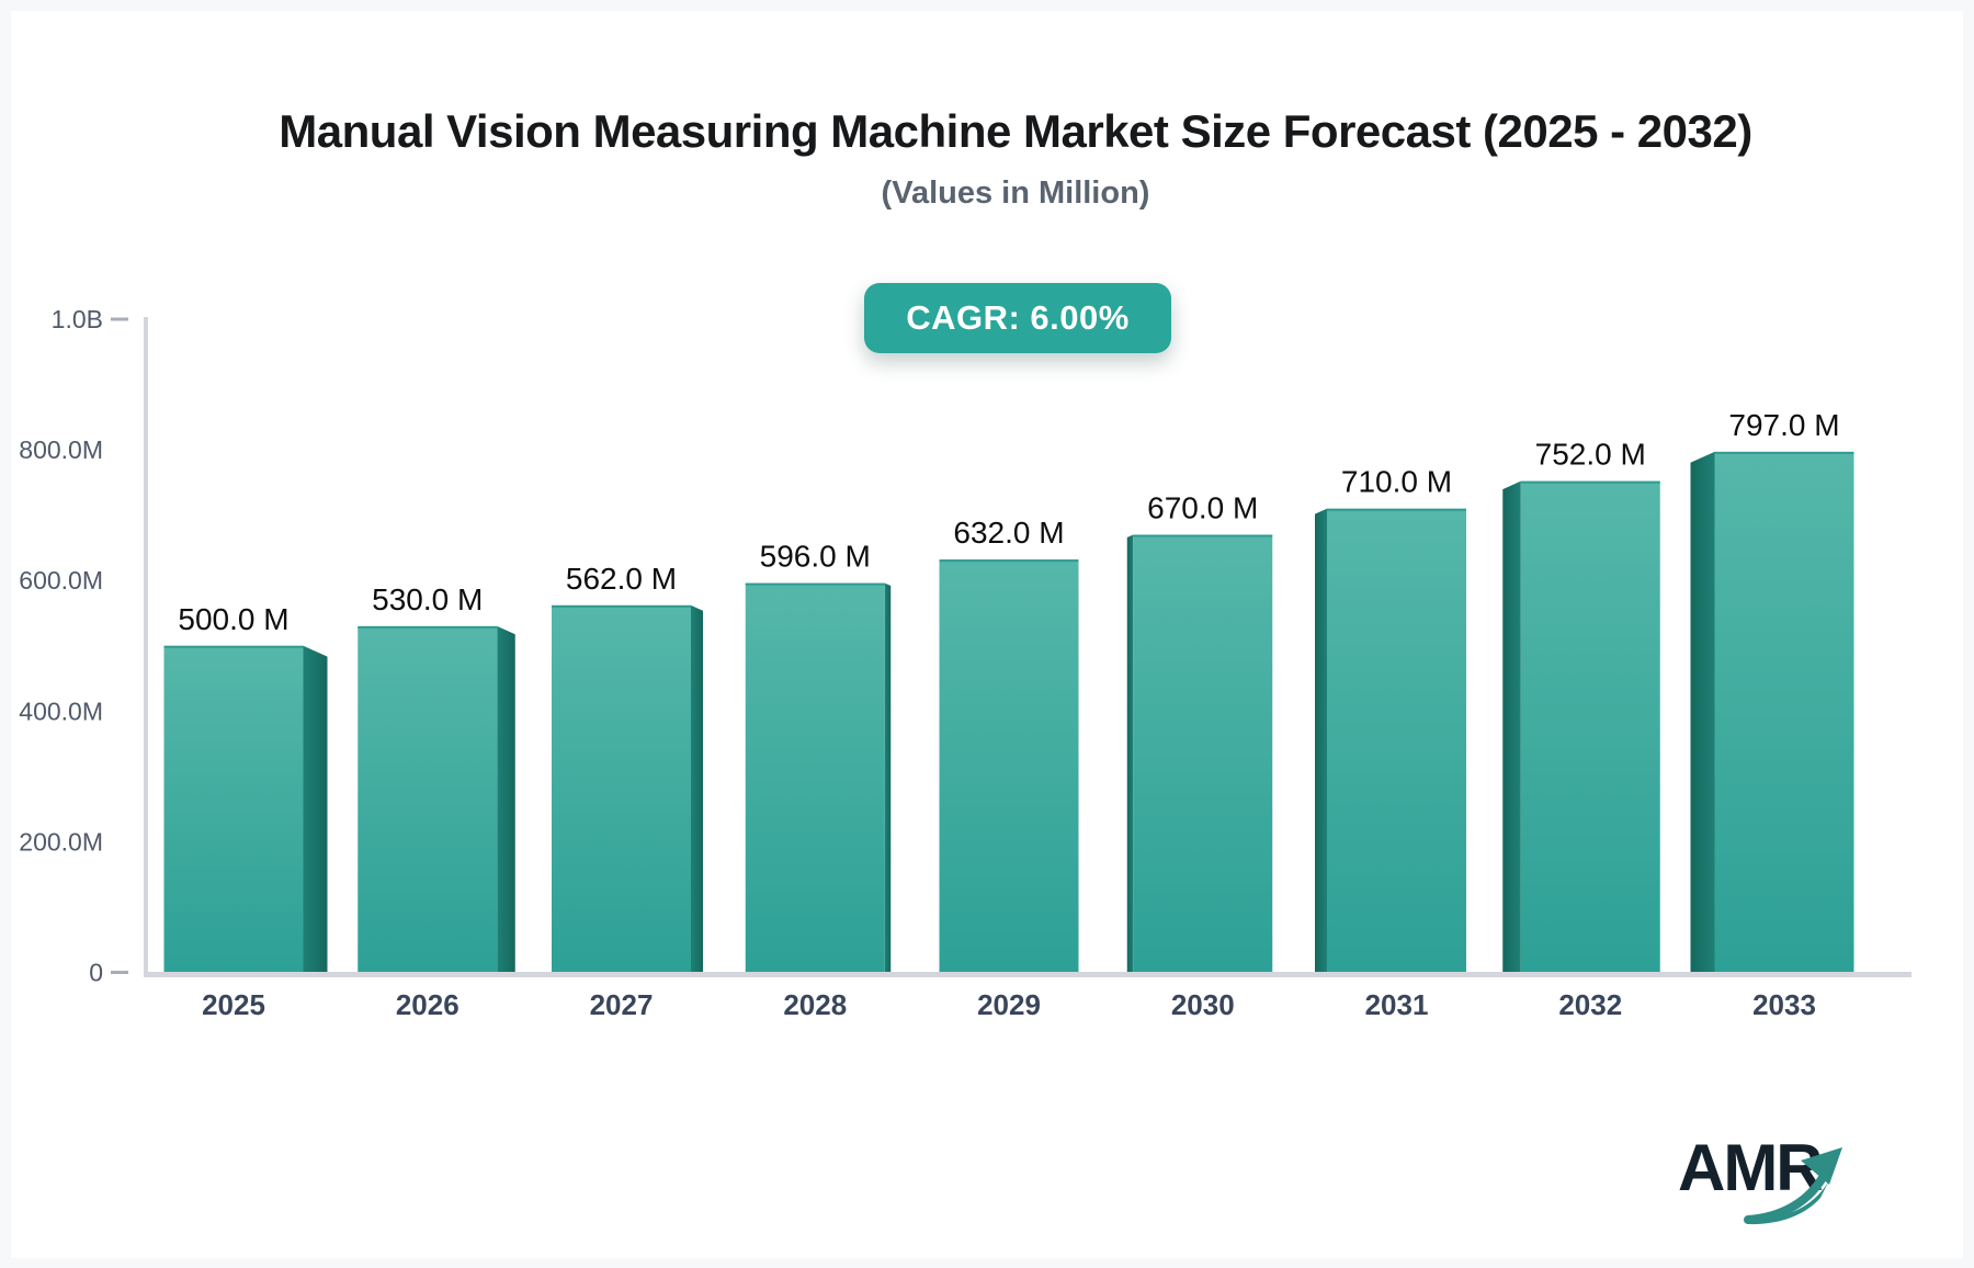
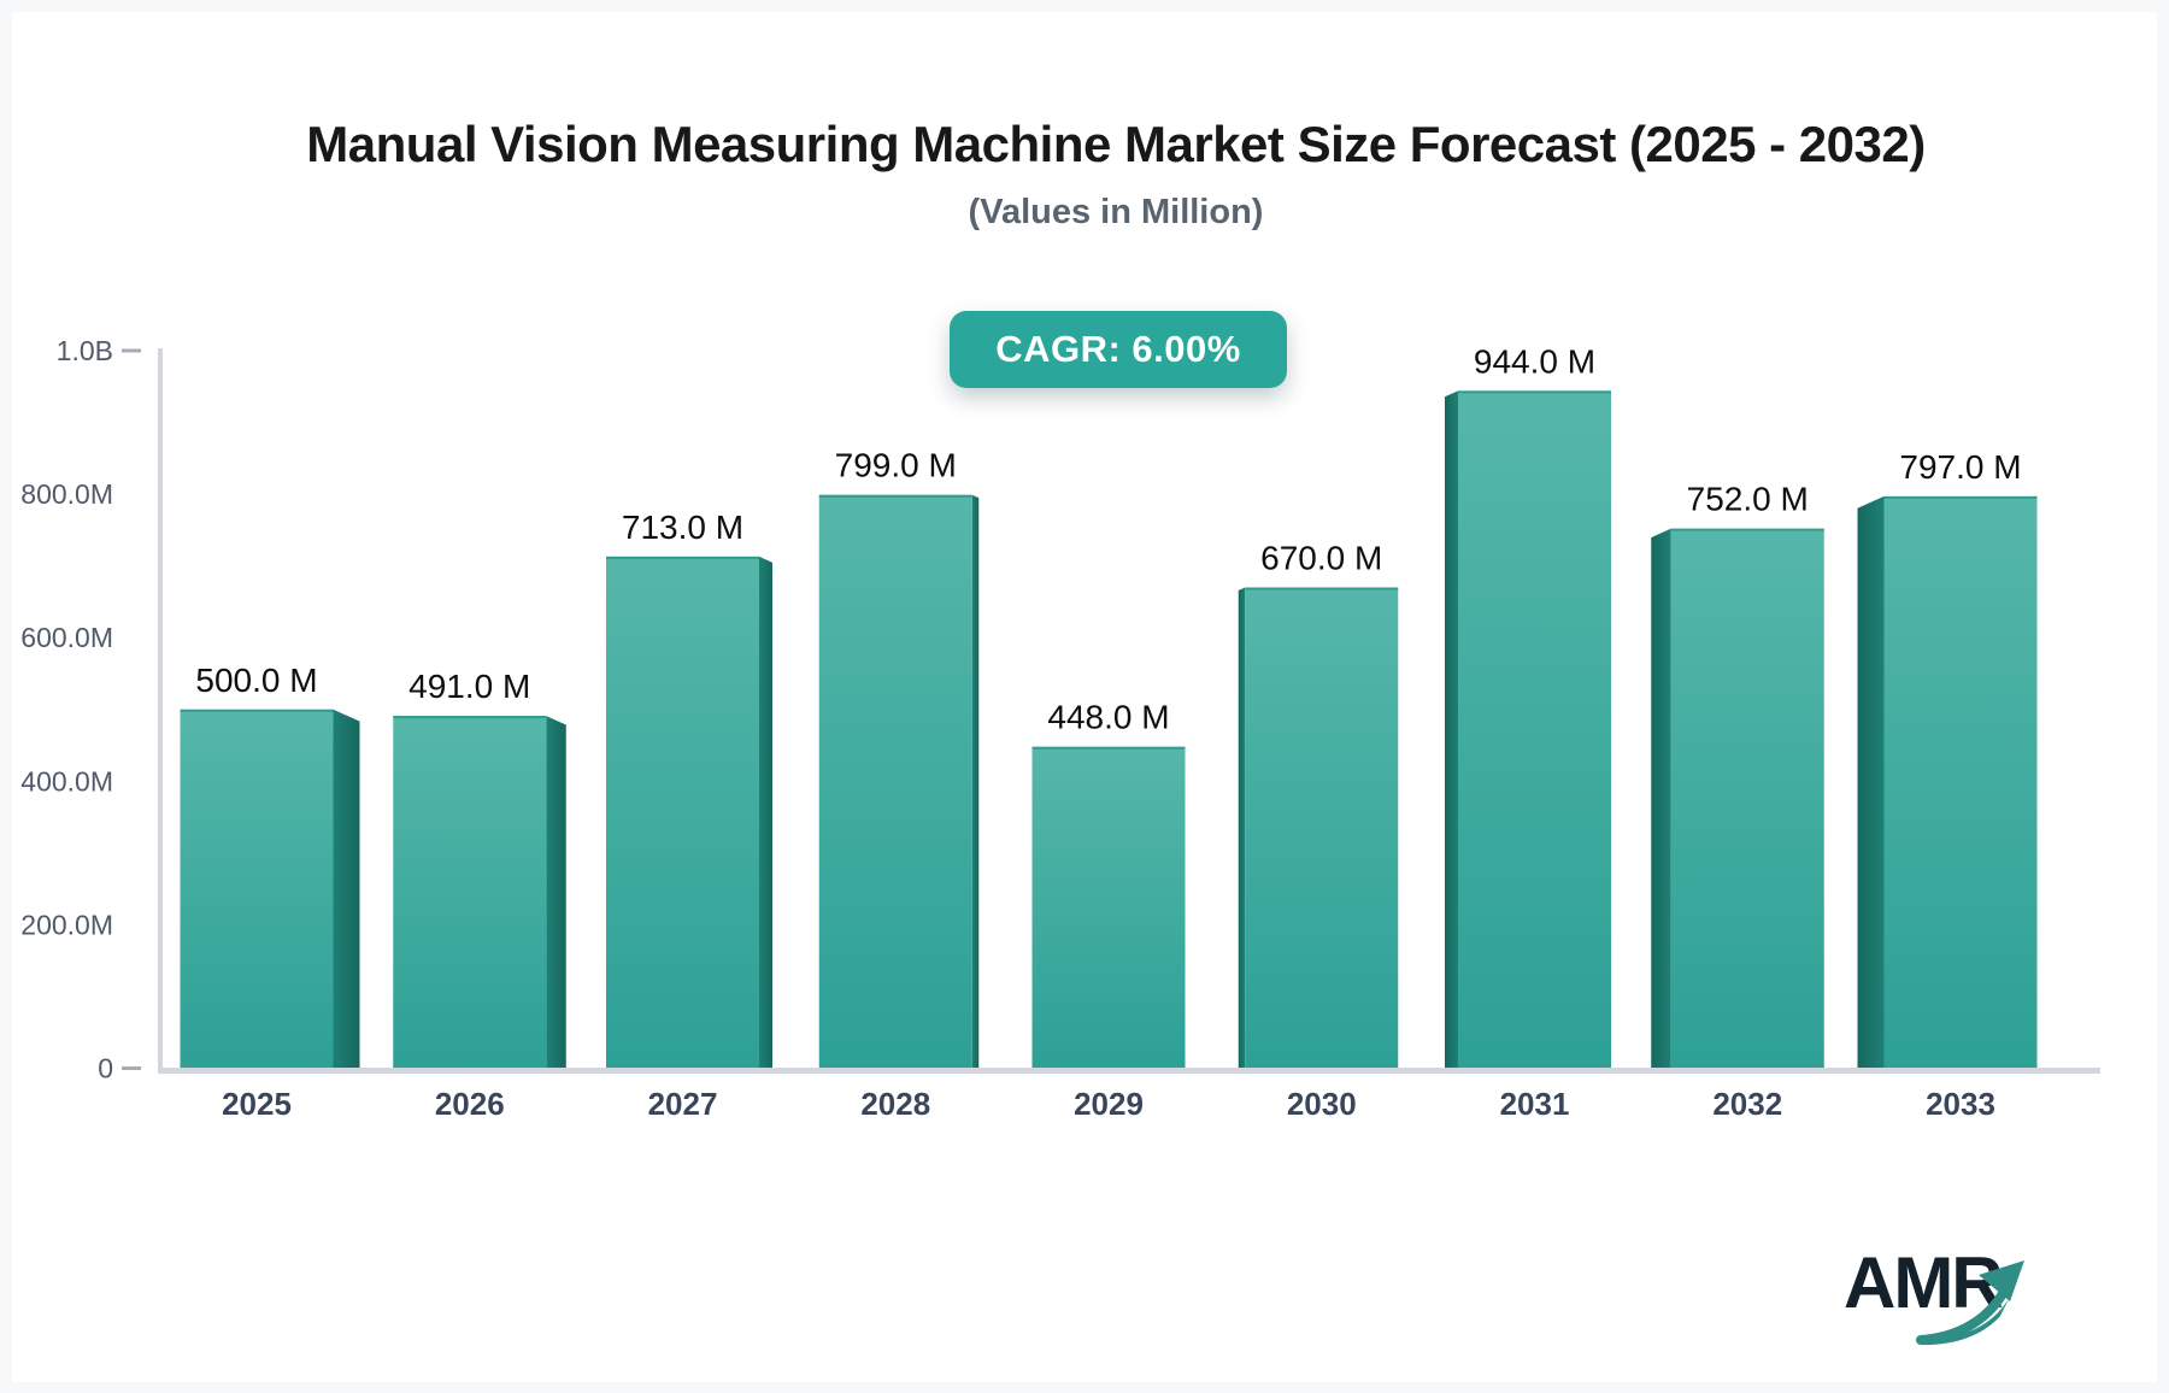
2026: 530.0 -> 491.0
2027: 562.0 -> 713.0
2028: 596.0 -> 799.0
2029: 632.0 -> 448.0
2031: 710.0 -> 944.0
